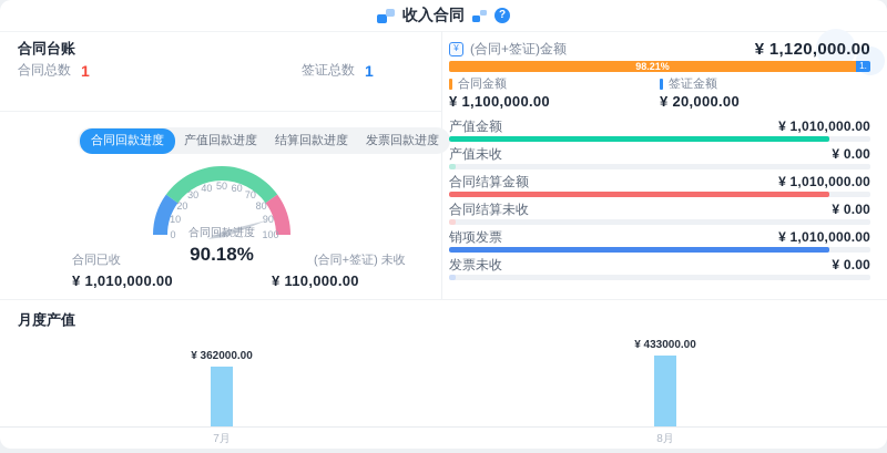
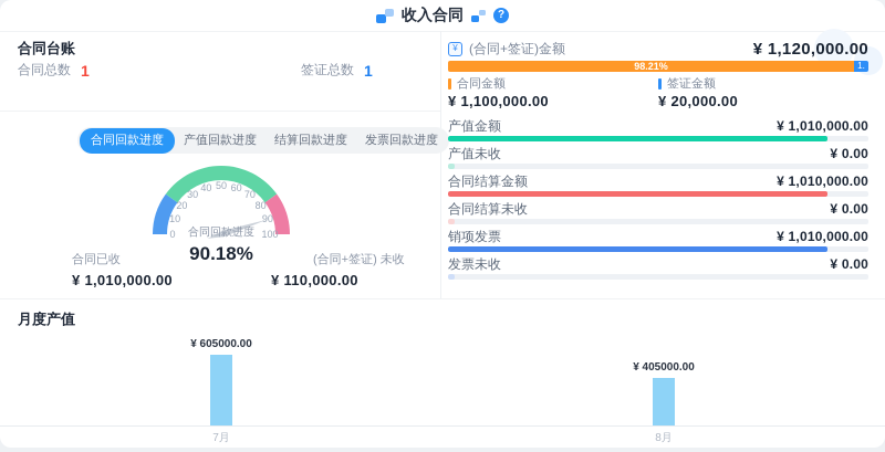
月度产值/7月: 362000.00 -> 605000.00
月度产值/8月: 433000.00 -> 405000.00
